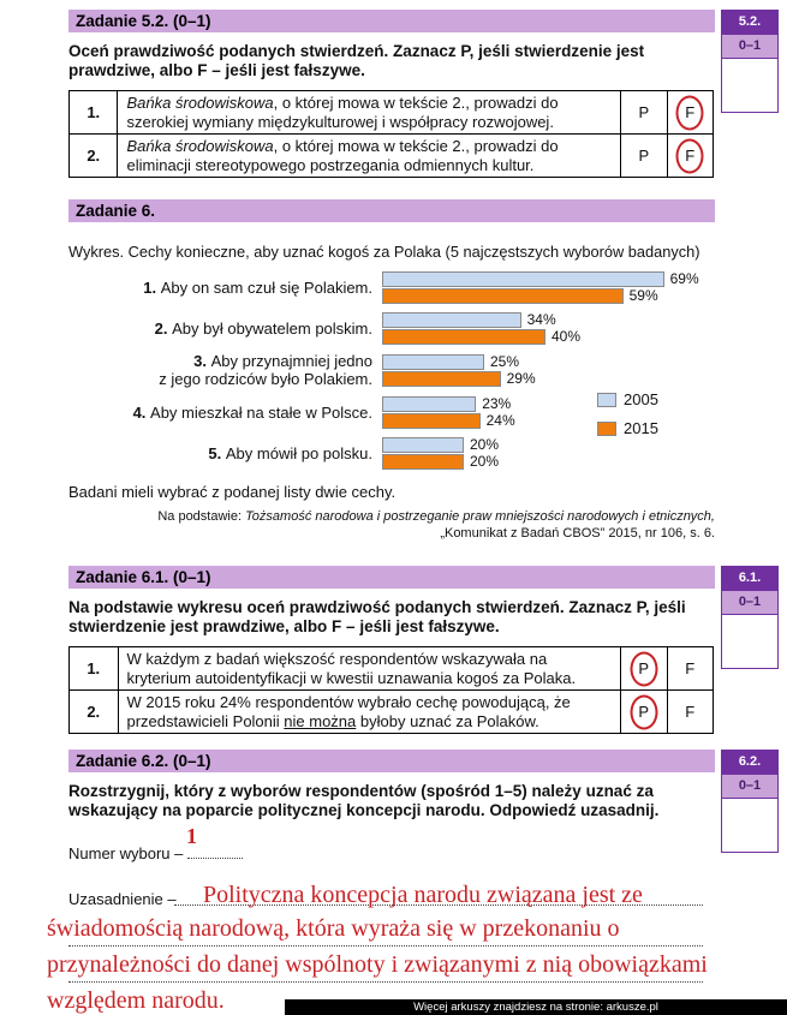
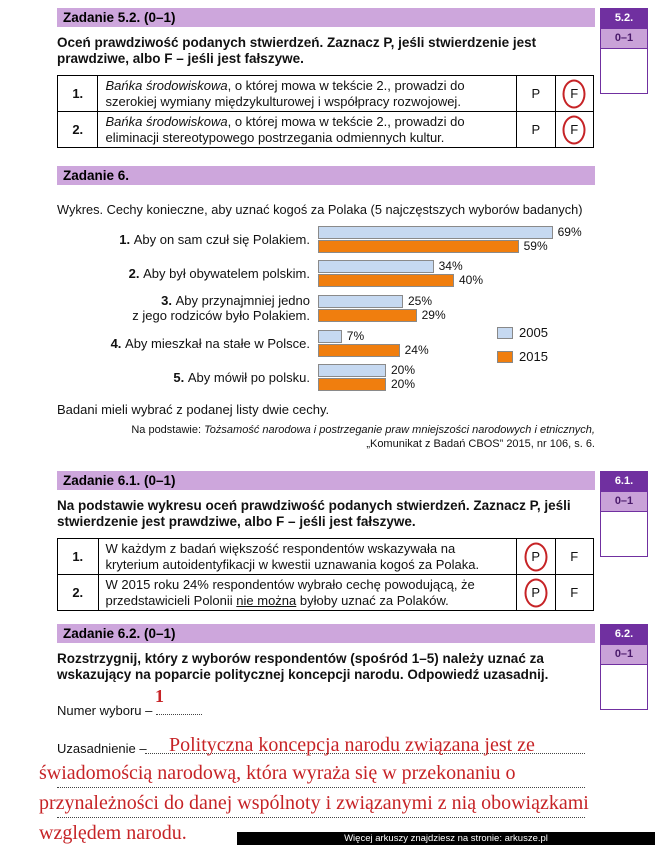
2005/4. Aby mieszkał na stałe w Polsce.: 23% -> 7%
